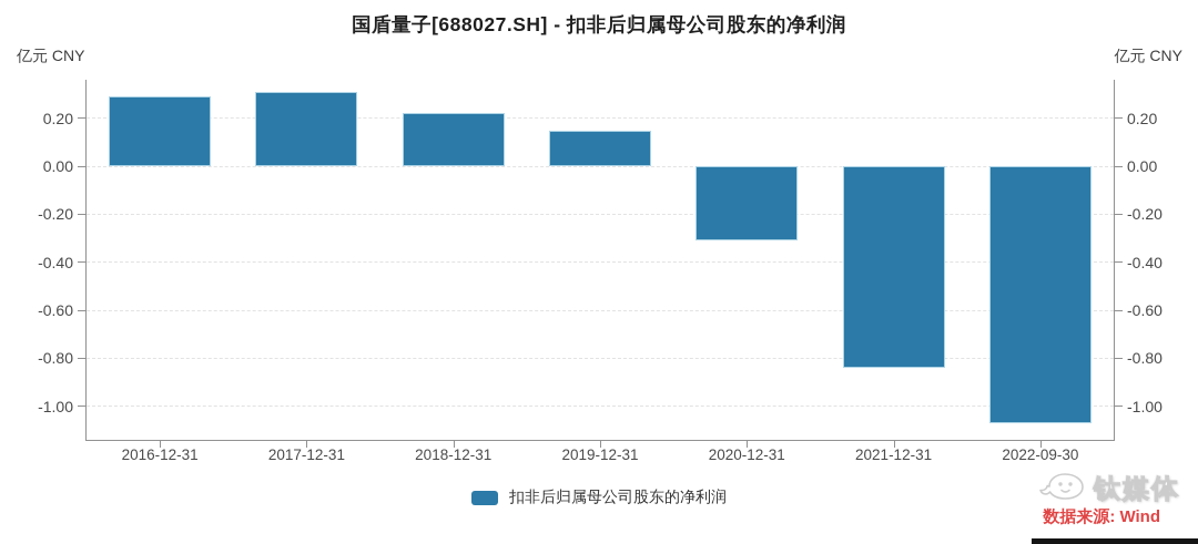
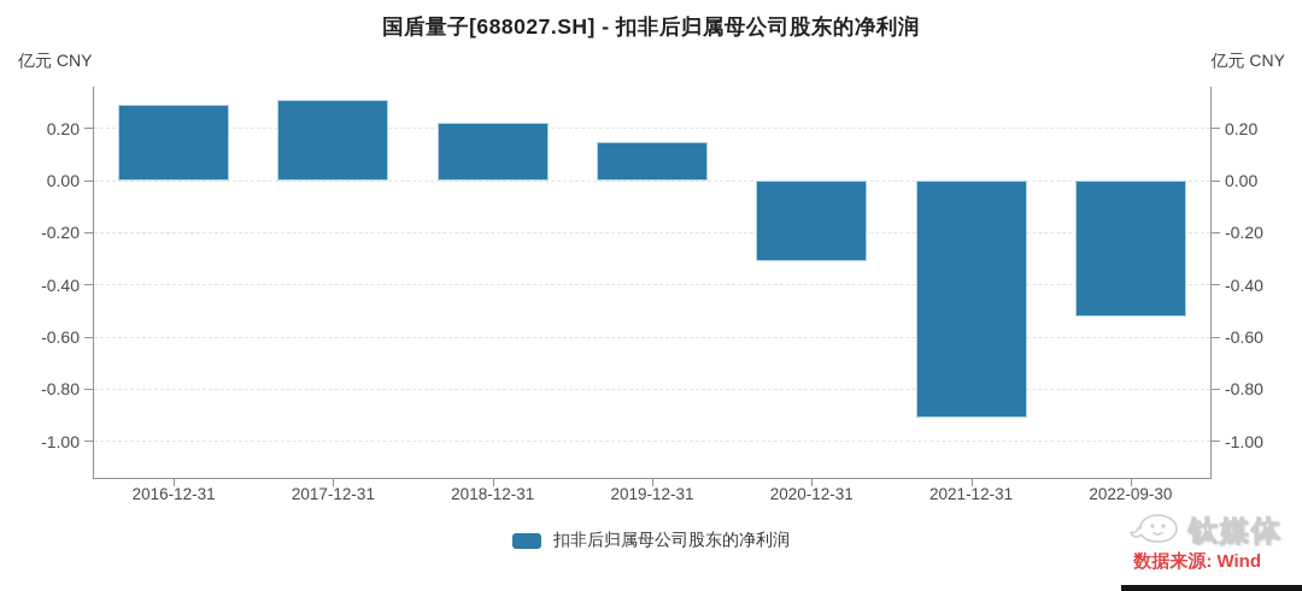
2021-12-31: -0.84 -> -0.91
2022-09-30: -1.07 -> -0.52
